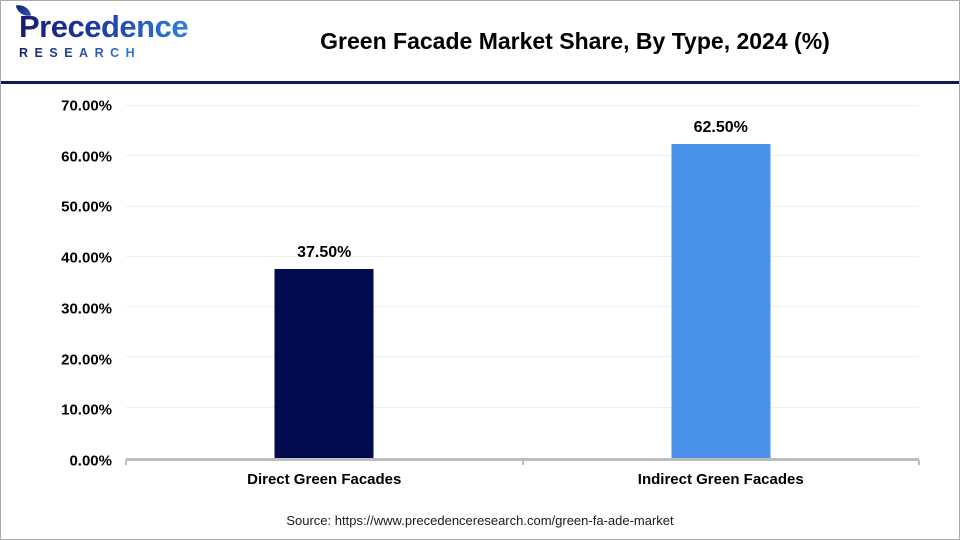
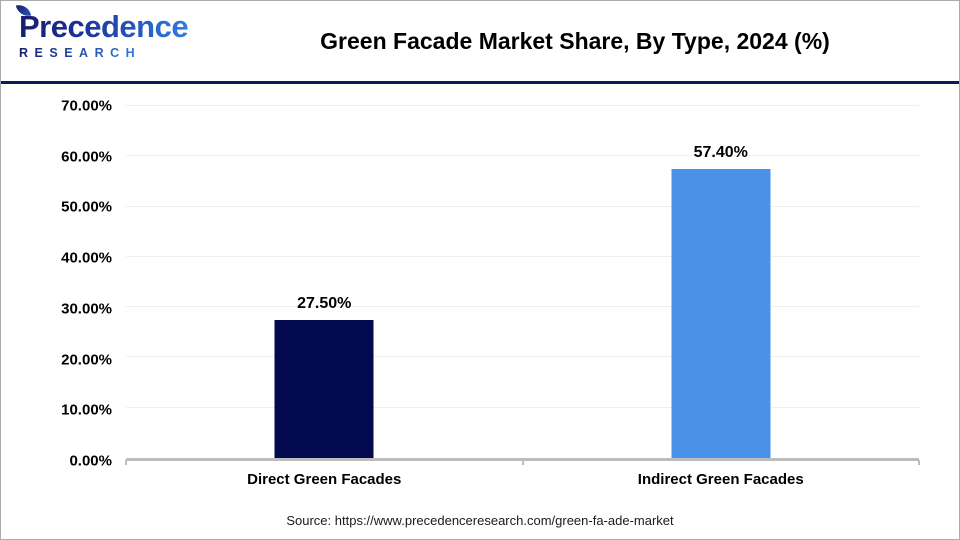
Direct Green Facades: 37.50% -> 27.50%
Indirect Green Facades: 62.50% -> 57.40%
